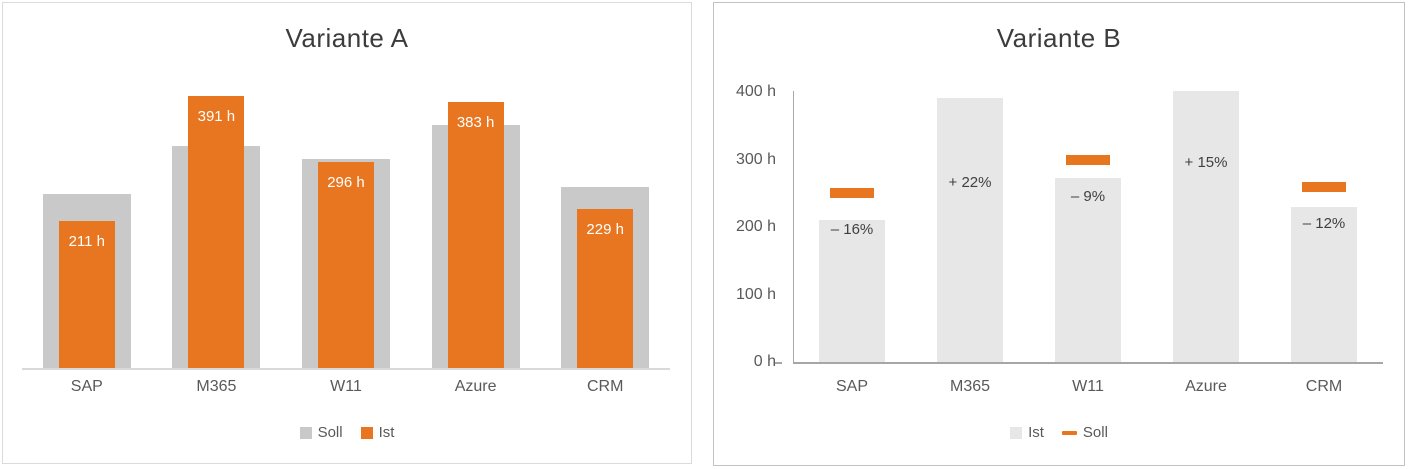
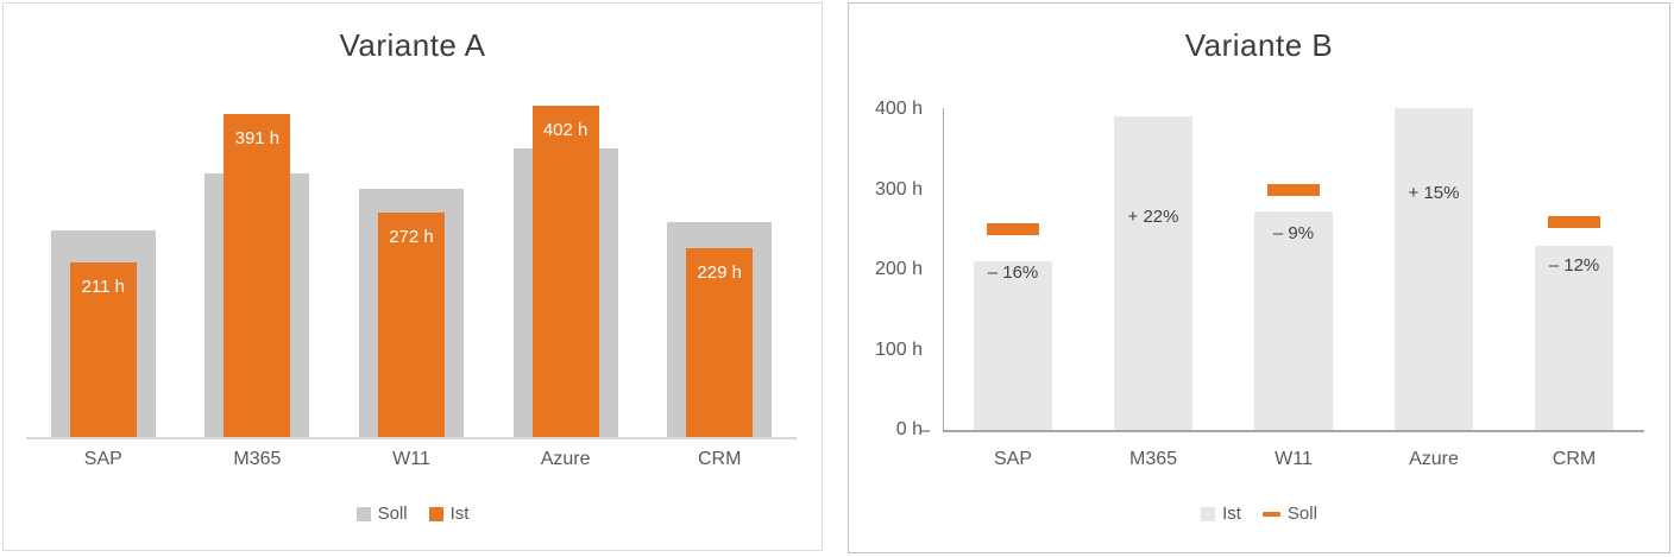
Variante A/Ist/W11: 296 -> 272
Variante A/Ist/Azure: 383 -> 402
